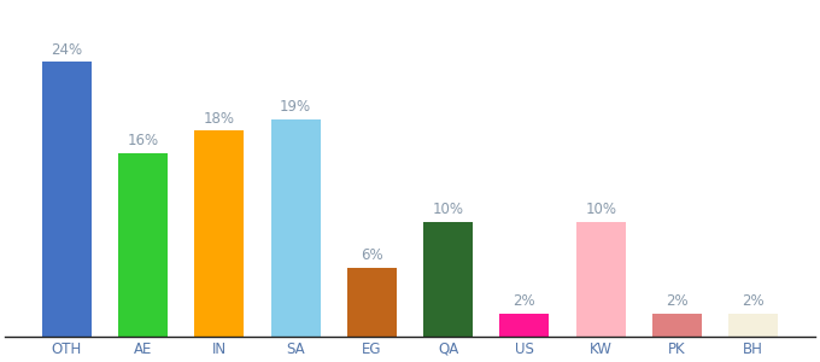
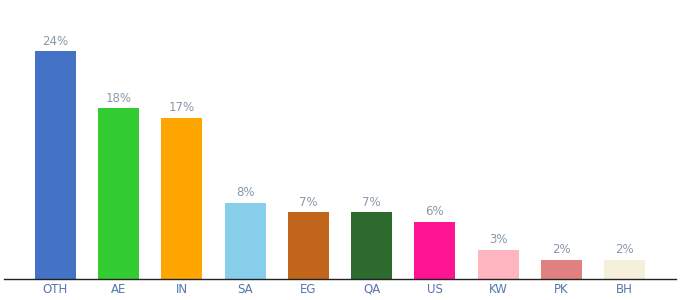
AE: 16% -> 18%
IN: 18% -> 17%
SA: 19% -> 8%
EG: 6% -> 7%
QA: 10% -> 7%
US: 2% -> 6%
KW: 10% -> 3%
